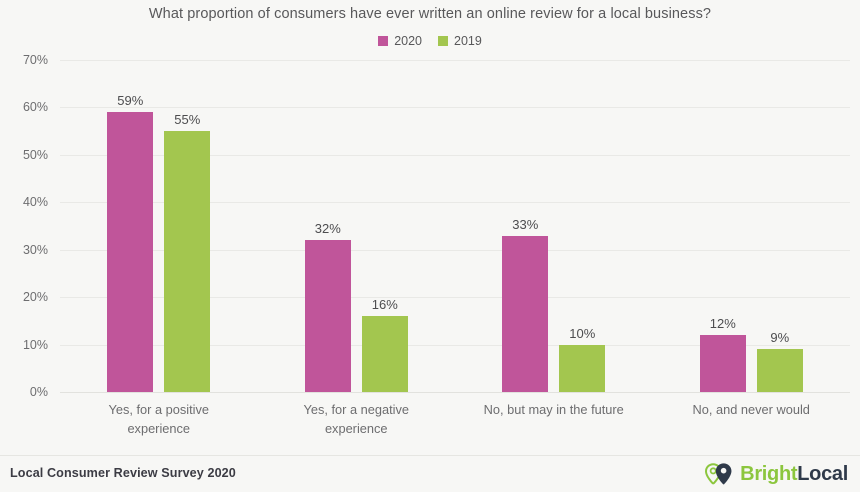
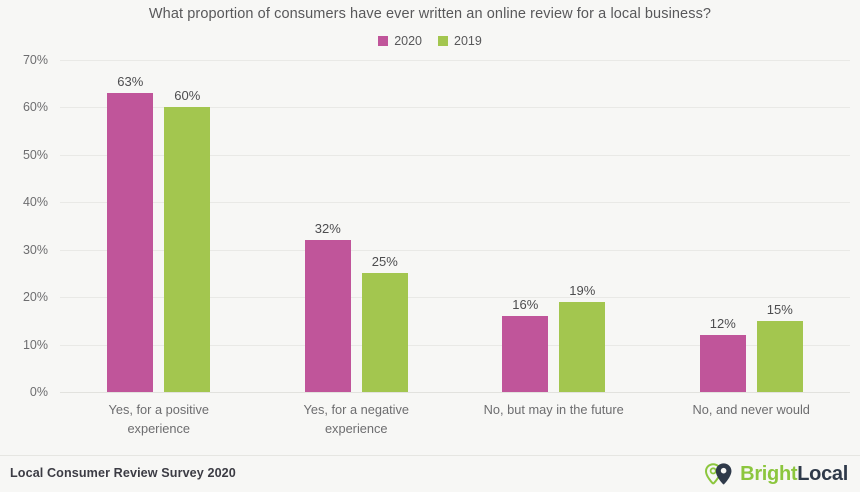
2020/Yes, for a positive experience: 59% -> 63%
2019/Yes, for a positive experience: 55% -> 60%
2019/Yes, for a negative experience: 16% -> 25%
2020/No, but may in the future: 33% -> 16%
2019/No, but may in the future: 10% -> 19%
2019/No, and never would: 9% -> 15%
